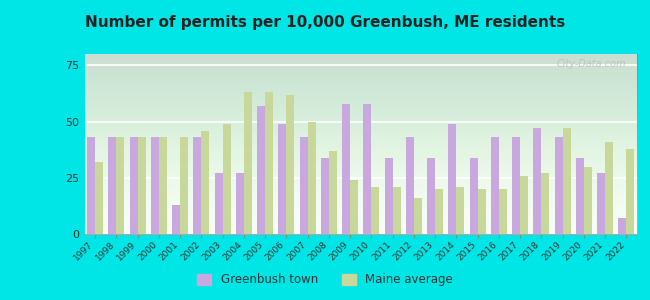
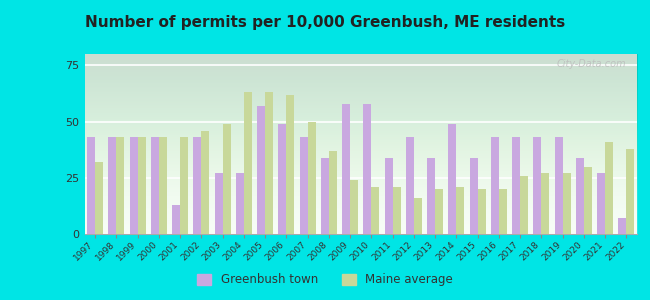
Greenbush town/2018: 47 -> 43
Maine average/2019: 47 -> 27
